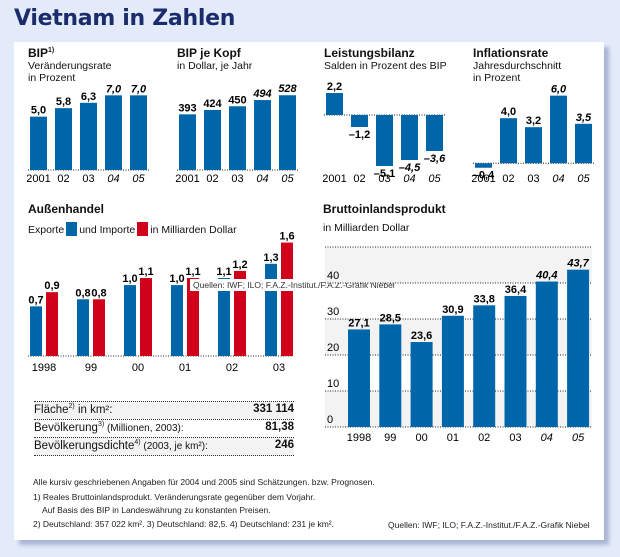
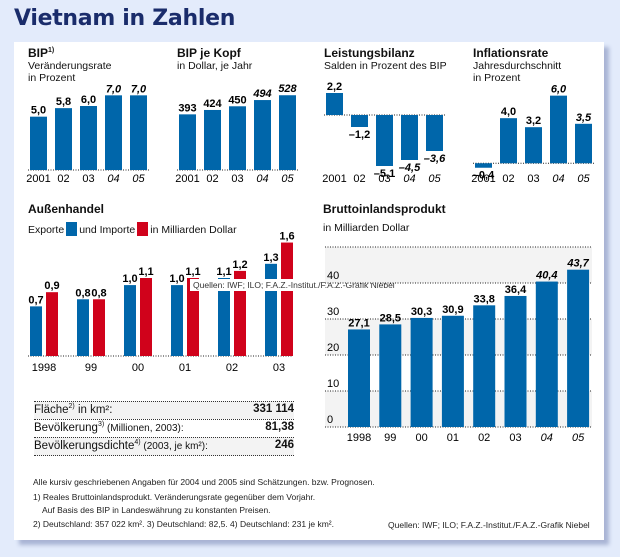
BIP/03: 6,3 -> 6,0
Bruttoinlandsprodukt/00: 23,6 -> 30,3
